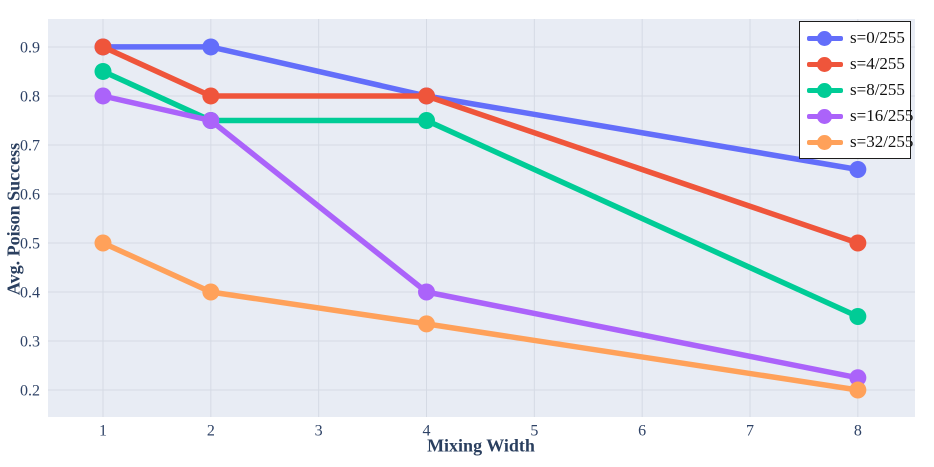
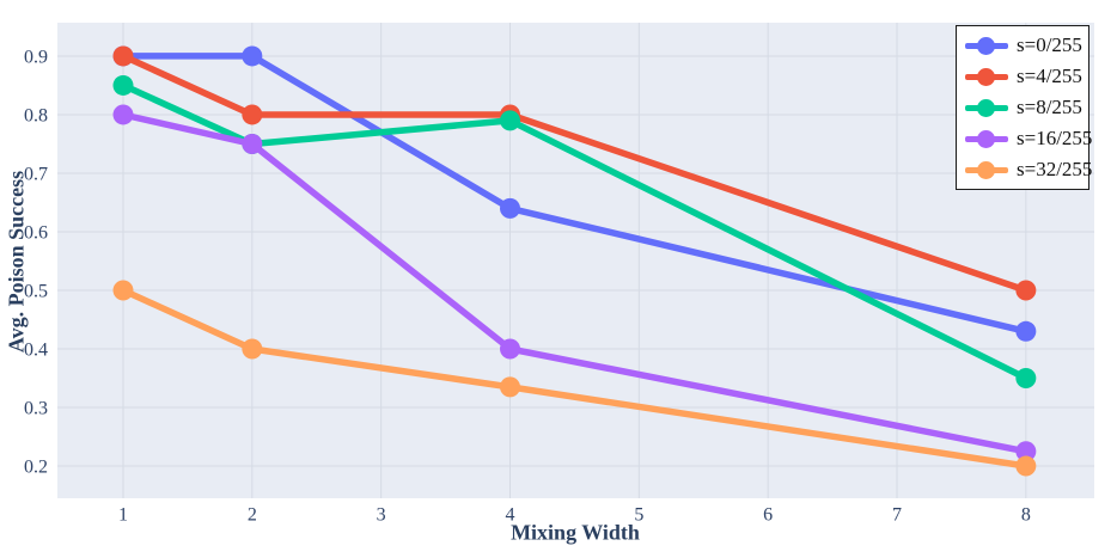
s=0/255/4: 0.80 -> 0.64
s=8/255/4: 0.75 -> 0.79
s=0/255/8: 0.65 -> 0.43
